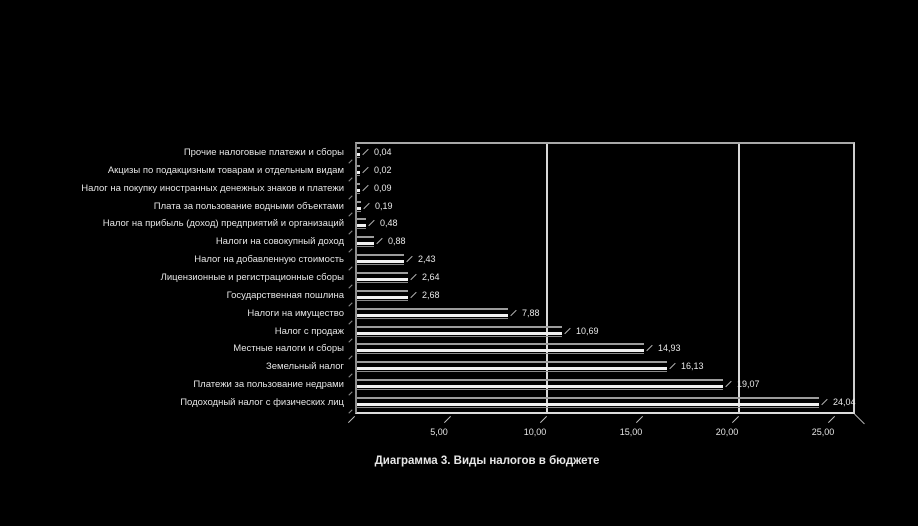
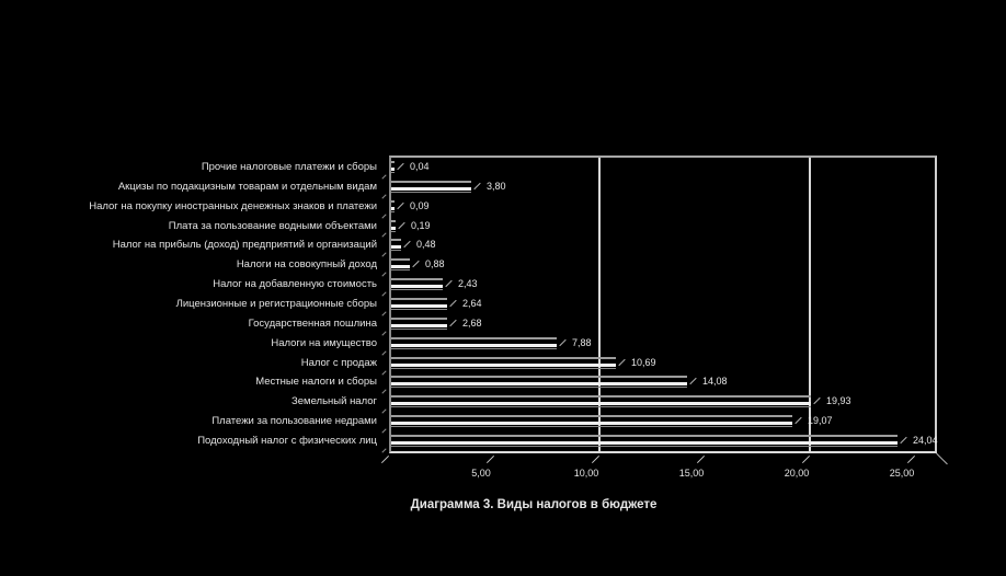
Акцизы по подакцизным товарам и отдельным видам: 0,02 -> 3,80
Местные налоги и сборы: 14,93 -> 14,08
Земельный налог: 16,13 -> 19,93
